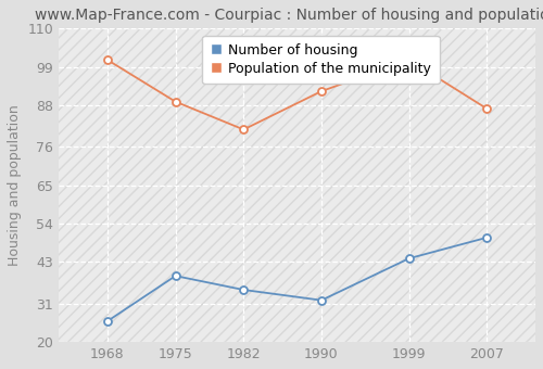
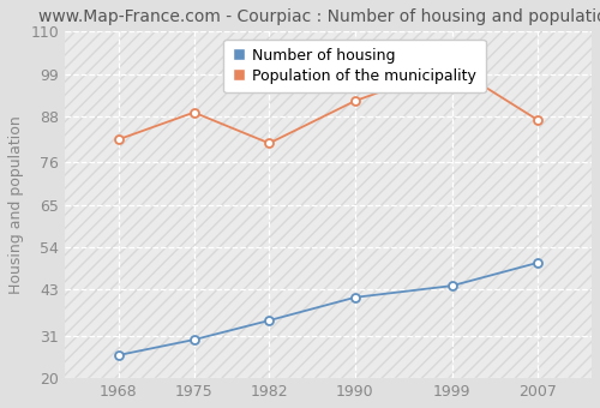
Population of the municipality/1968: 101 -> 82
Number of housing/1975: 39 -> 30
Number of housing/1990: 32 -> 41
